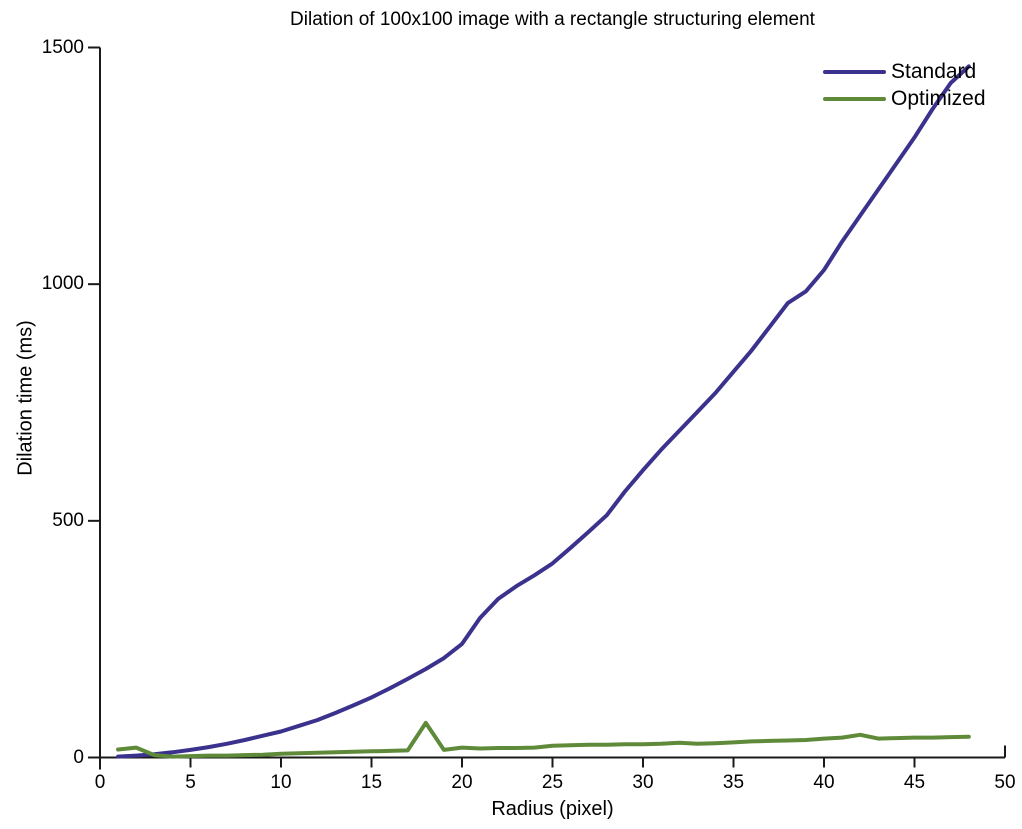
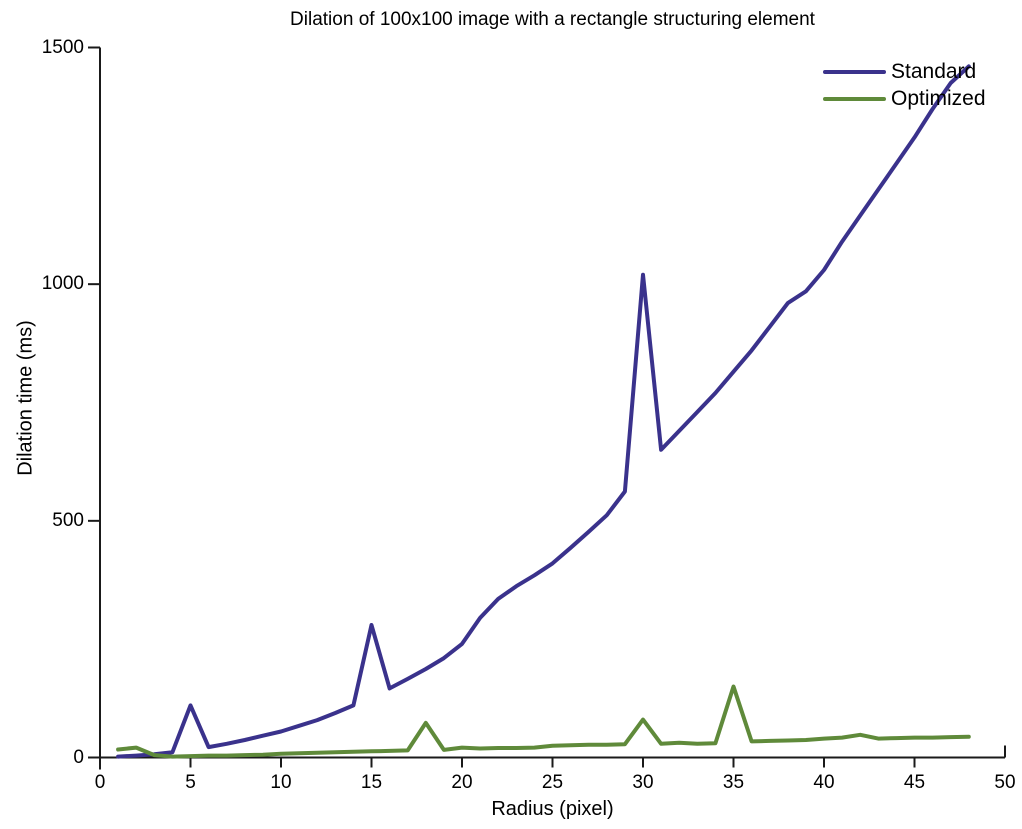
Standard/5: 20 -> 110
Standard/15: 130 -> 280
Standard/30: 610 -> 1020
Optimized/30: 30 -> 80
Optimized/35: 30 -> 150
